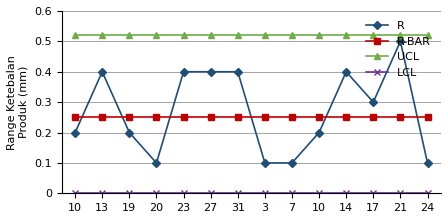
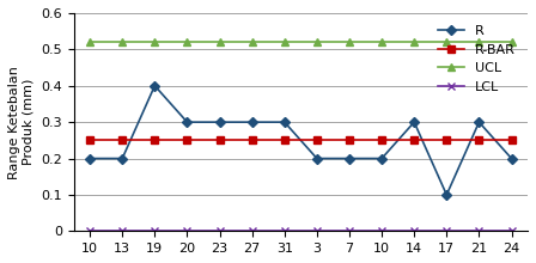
R/13: 0.4 -> 0.2
R/19: 0.2 -> 0.4
R/20: 0.1 -> 0.3
R/23: 0.4 -> 0.3
R/27: 0.4 -> 0.3
R/31: 0.4 -> 0.3
R/3: 0.1 -> 0.2
R/7: 0.1 -> 0.2
R/14: 0.4 -> 0.3
R/17: 0.3 -> 0.1
R/21: 0.5 -> 0.3
R/24: 0.1 -> 0.2
